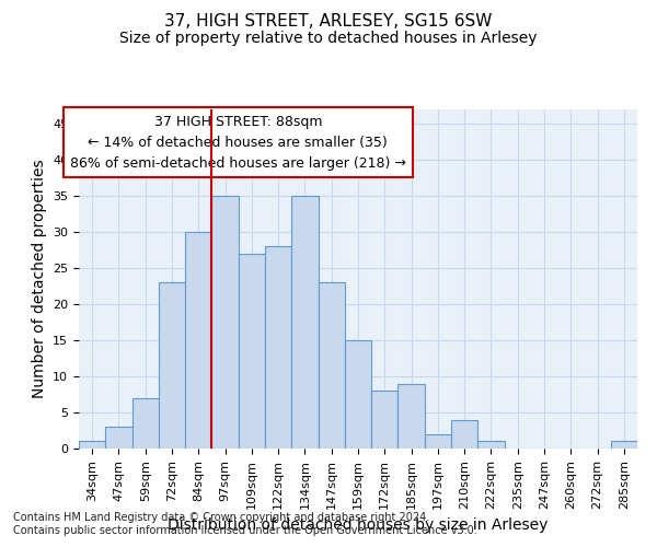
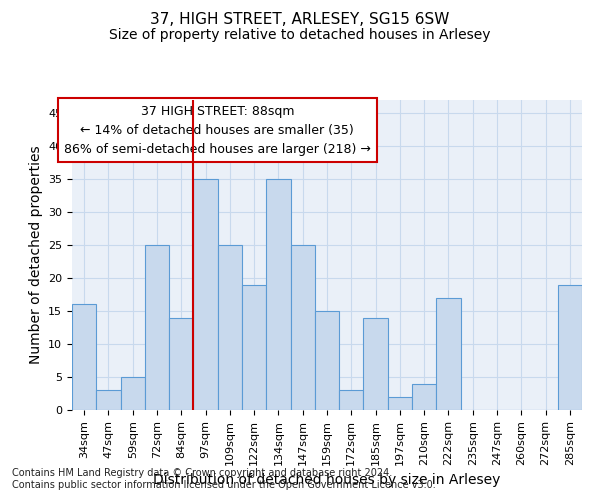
34sqm: 1 -> 16
59sqm: 7 -> 5
72sqm: 23 -> 25
84sqm: 30 -> 14
109sqm: 27 -> 25
122sqm: 28 -> 19
147sqm: 23 -> 25
172sqm: 8 -> 3
185sqm: 9 -> 14
222sqm: 1 -> 17
285sqm: 1 -> 19
